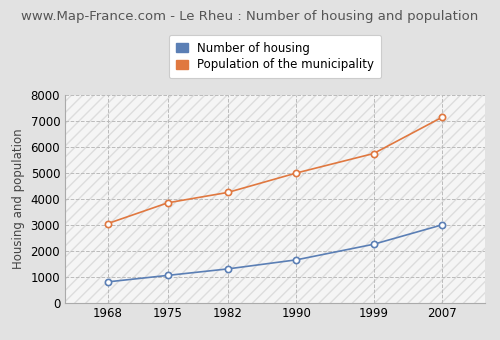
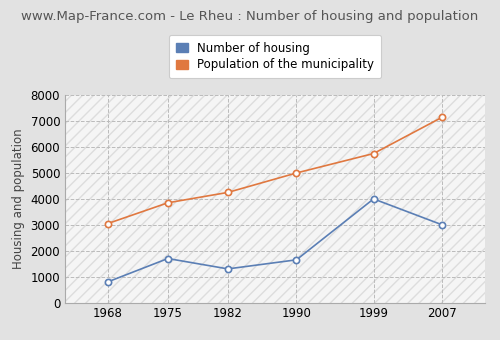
Number of housing/1975: 1050 -> 1700
Number of housing/1999: 2250 -> 4000
